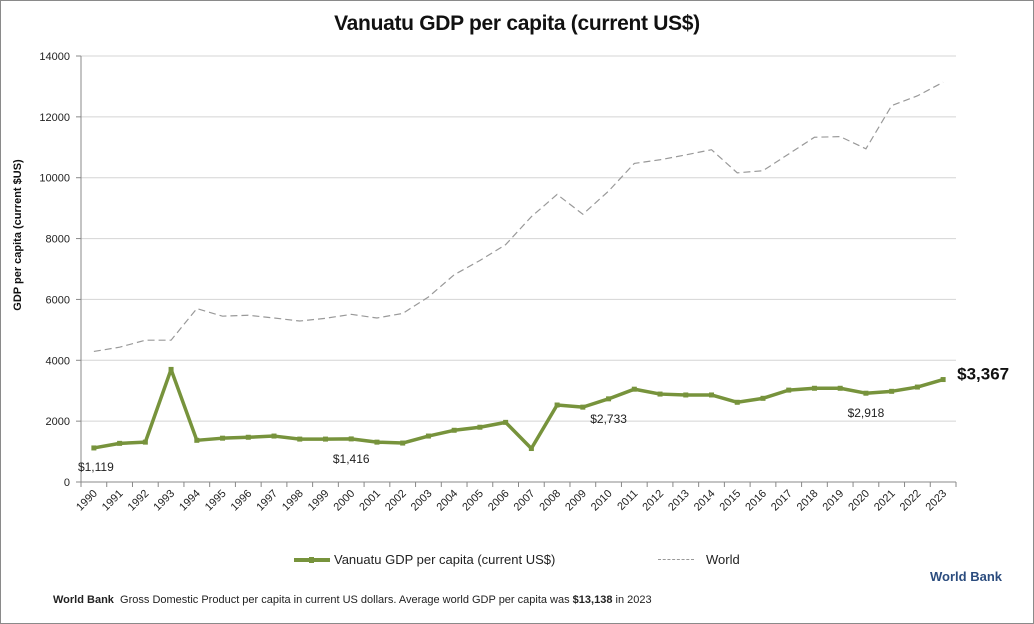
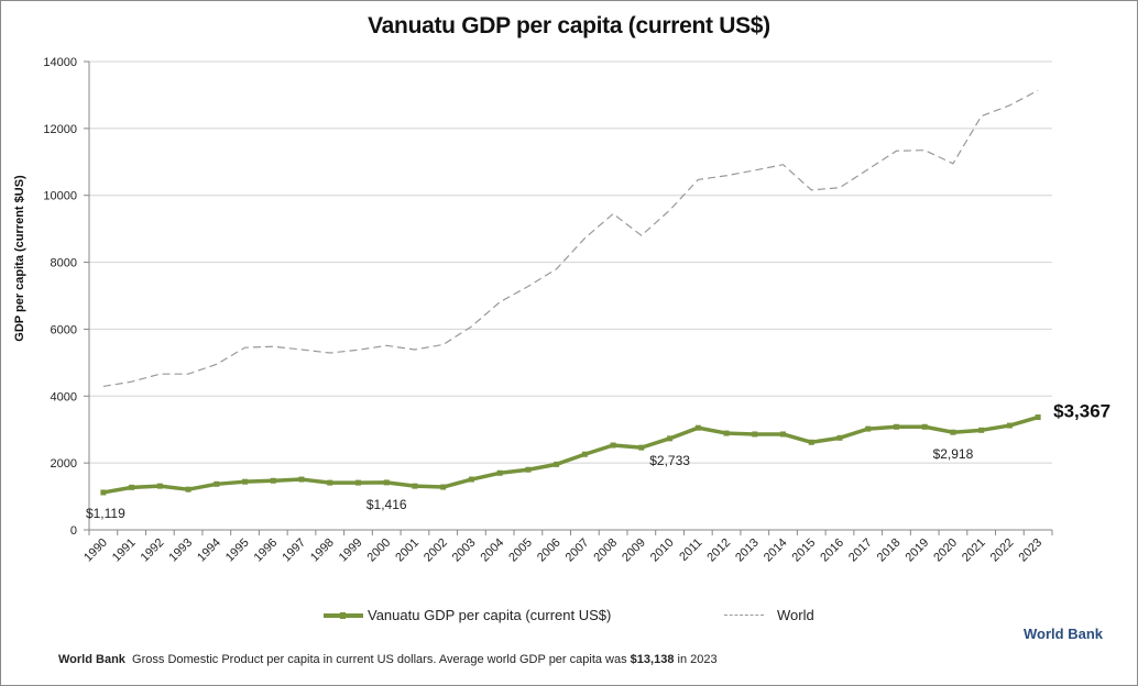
Vanuatu GDP per capita (current US$)/1993: 3700 -> 1200
World/1994: 5700 -> 5000
Vanuatu GDP per capita (current US$)/2007: 1100 -> 2300
